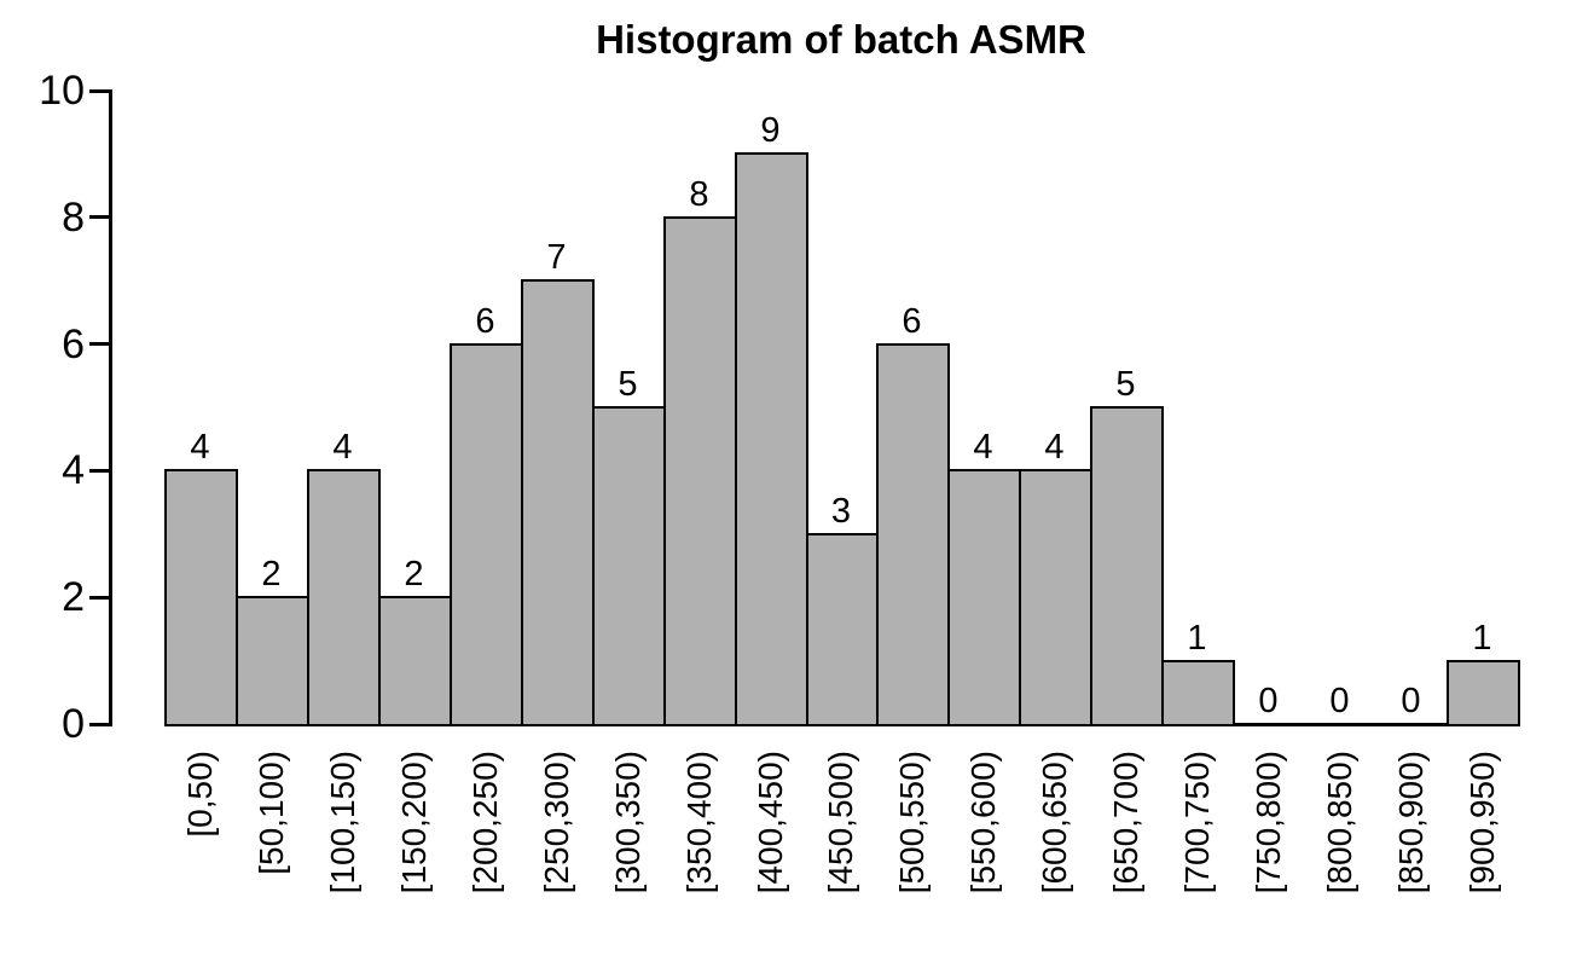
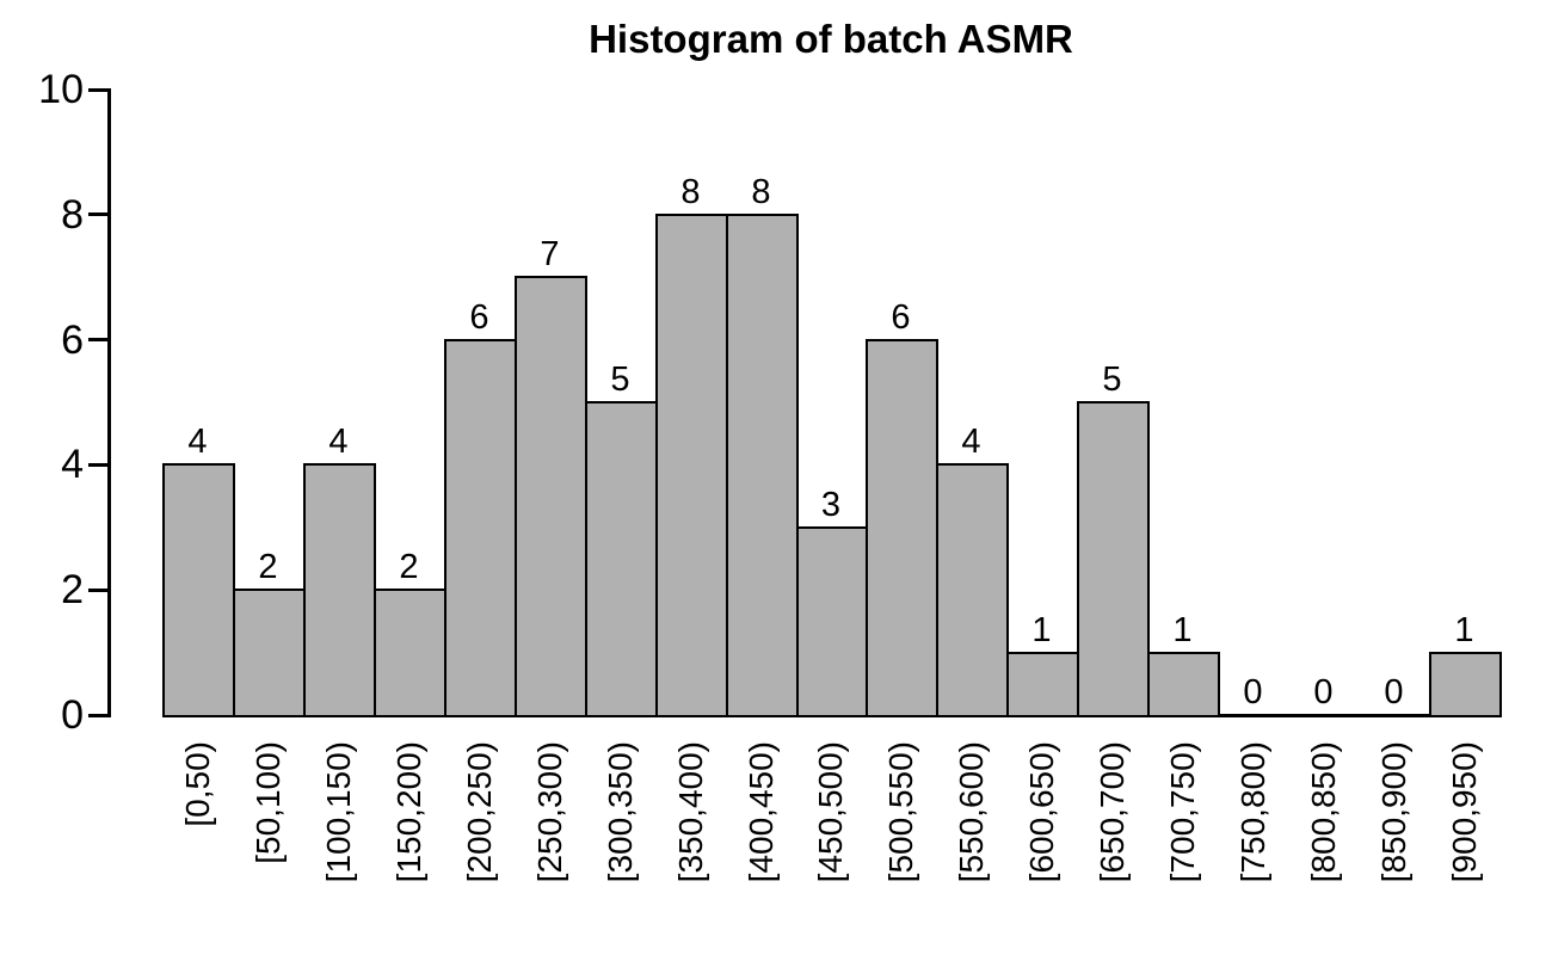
[400,450): 9 -> 8
[600,650): 4 -> 1
